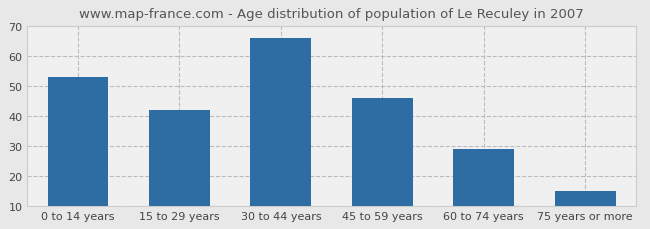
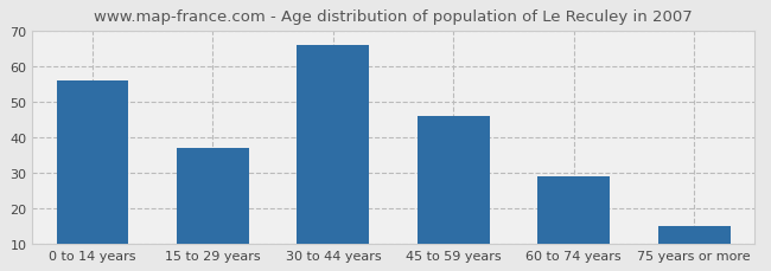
0 to 14 years: 53 -> 56
15 to 29 years: 42 -> 37
